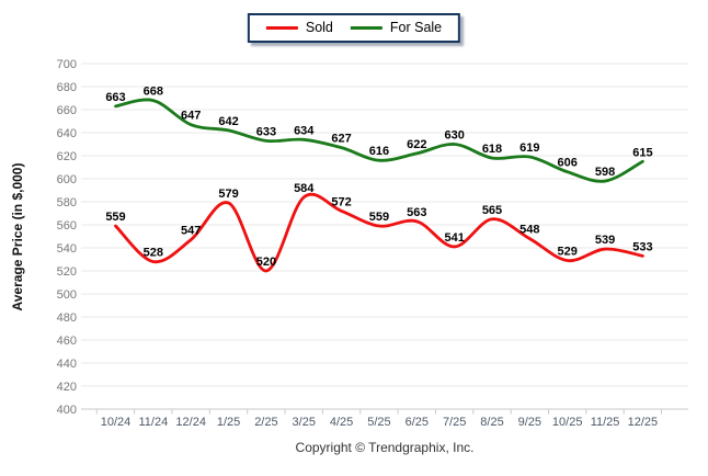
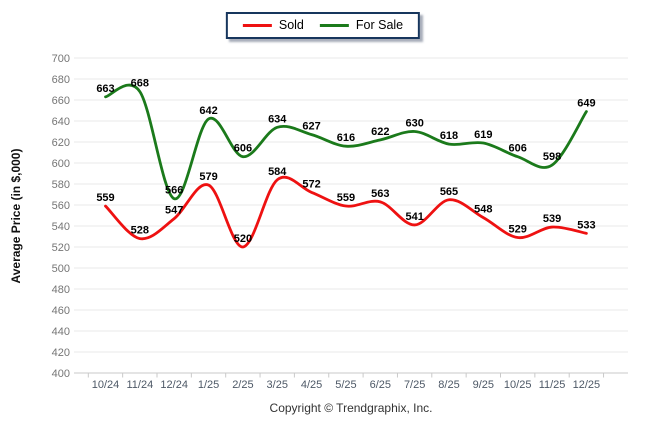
For Sale/12/24: 647 -> 566
For Sale/2/25: 633 -> 606
For Sale/12/25: 615 -> 649
